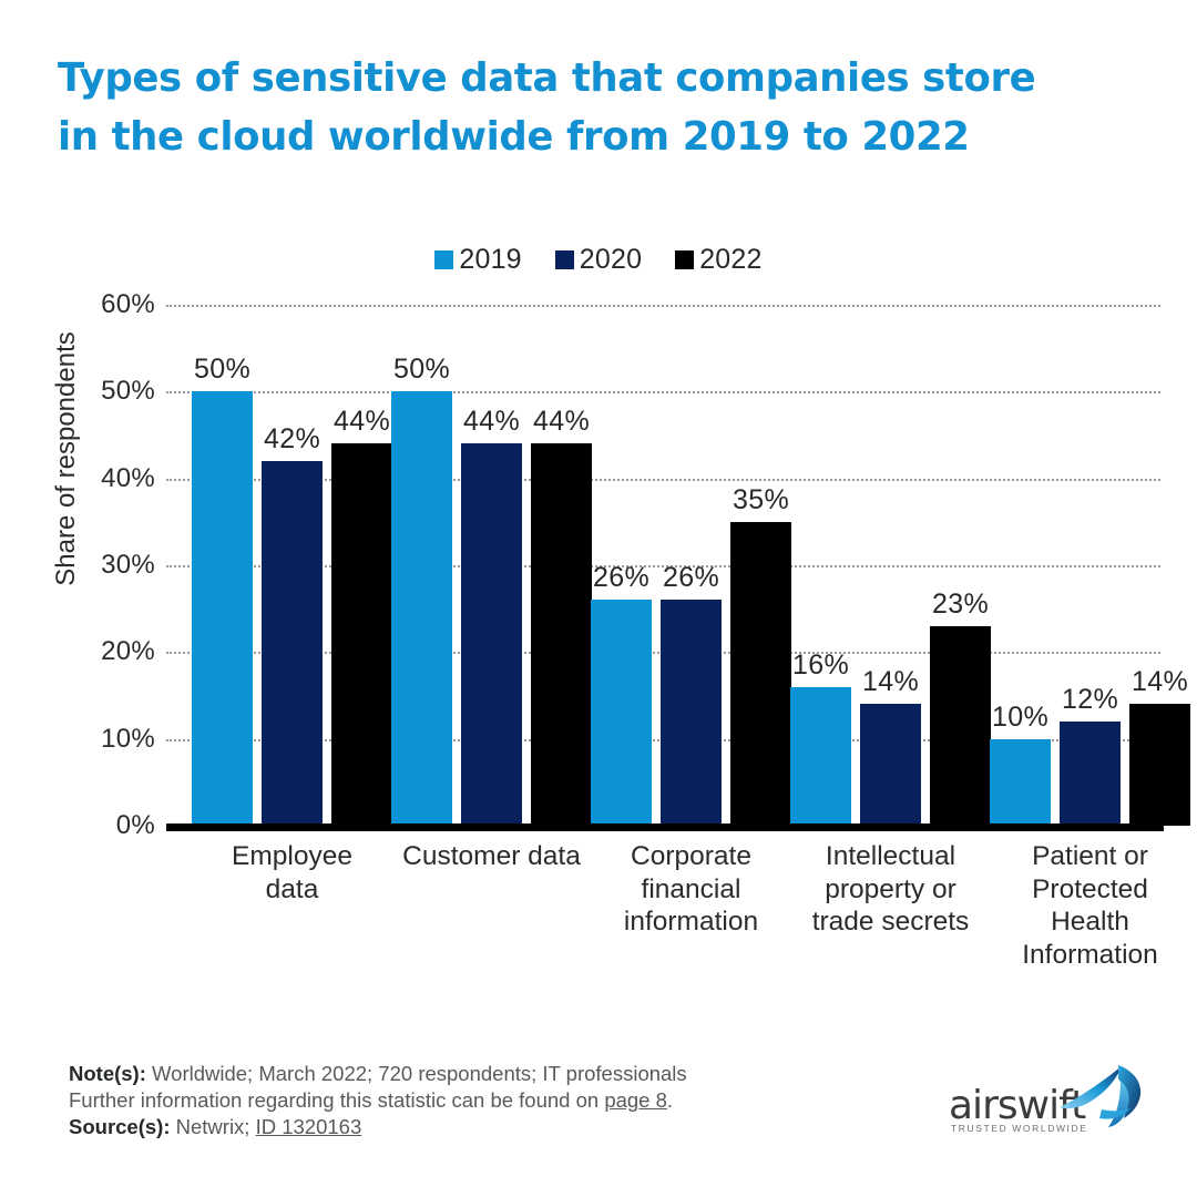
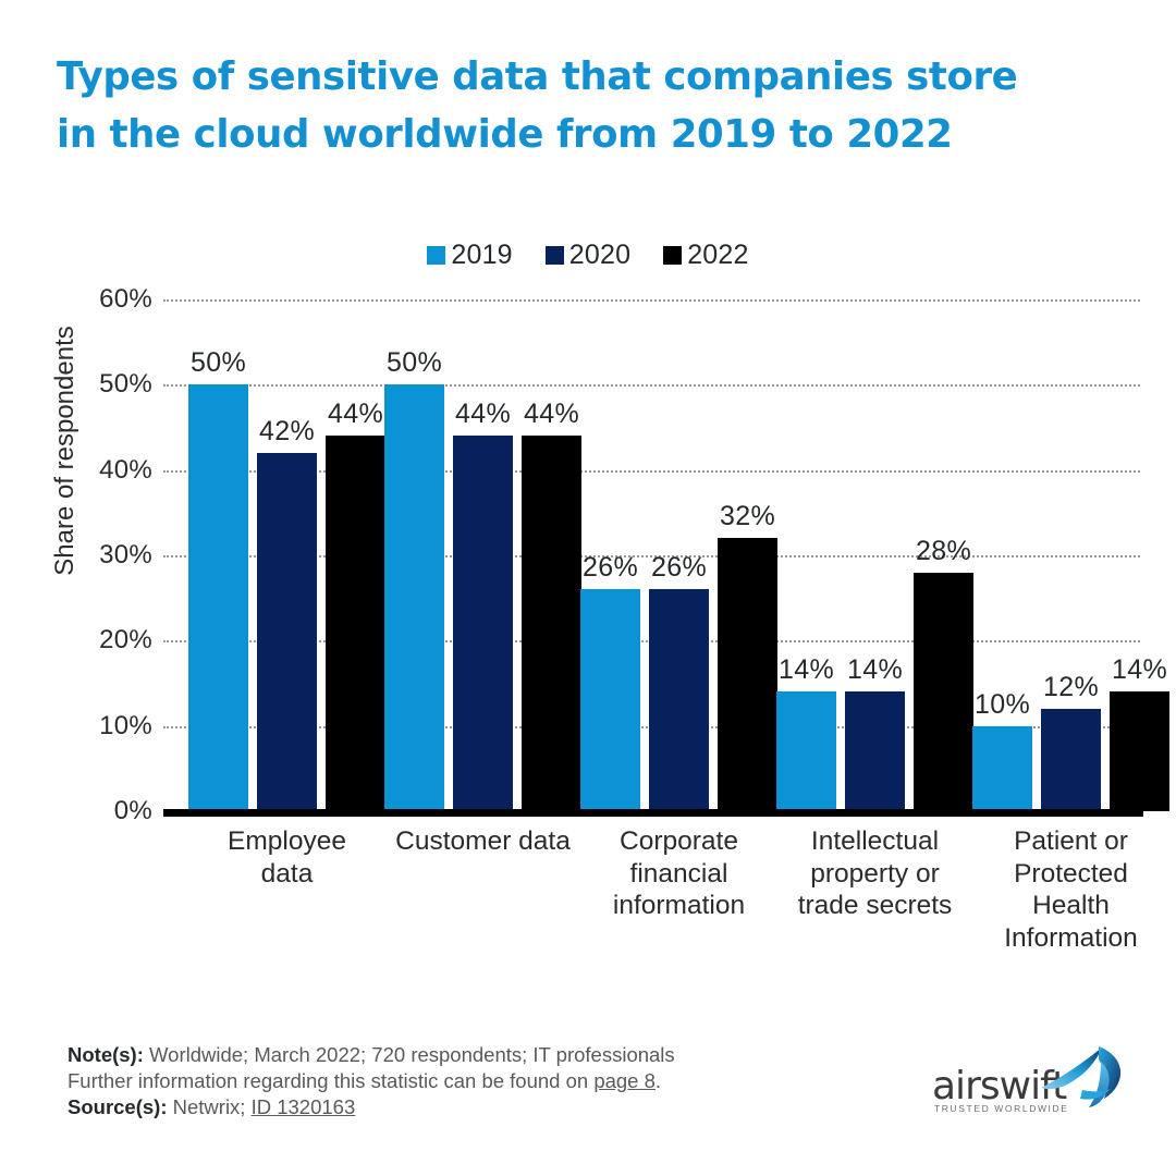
2022/Corporate financial information: 35% -> 32%
2019/Intellectual property or trade secrets: 16% -> 14%
2022/Intellectual property or trade secrets: 23% -> 28%
